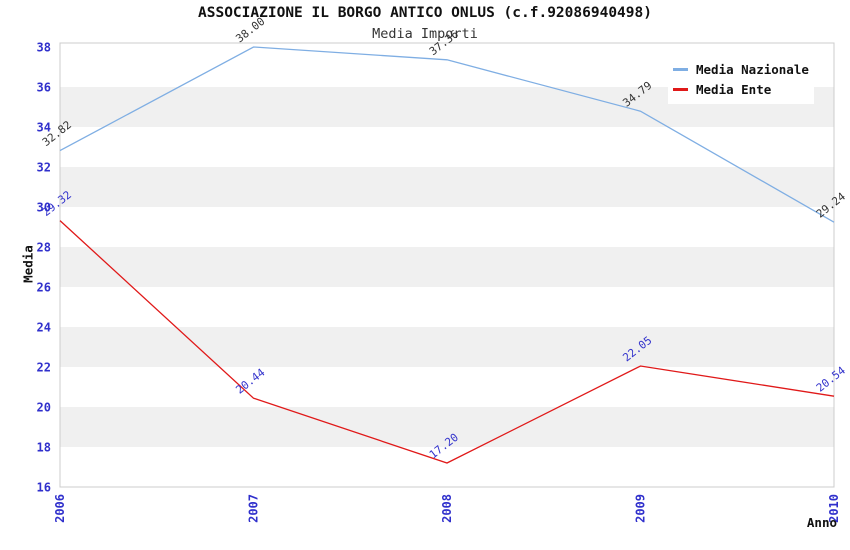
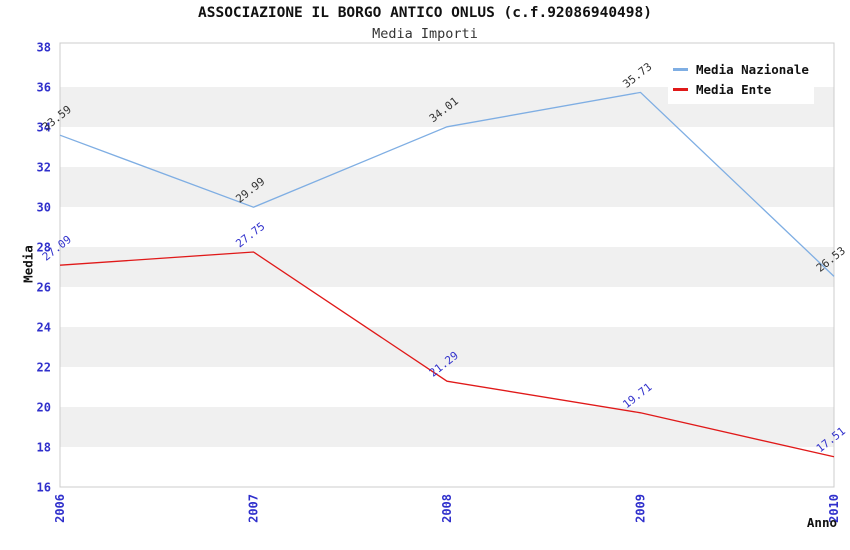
Media Nazionale/2006: 32.82 -> 33.59
Media Ente/2006: 29.32 -> 27.09
Media Nazionale/2007: 38.00 -> 29.99
Media Ente/2007: 20.44 -> 27.75
Media Nazionale/2008: 37.36 -> 34.01
Media Ente/2008: 17.20 -> 21.29
Media Nazionale/2009: 34.79 -> 35.73
Media Ente/2009: 22.05 -> 19.71
Media Nazionale/2010: 29.24 -> 26.53
Media Ente/2010: 20.54 -> 17.51
